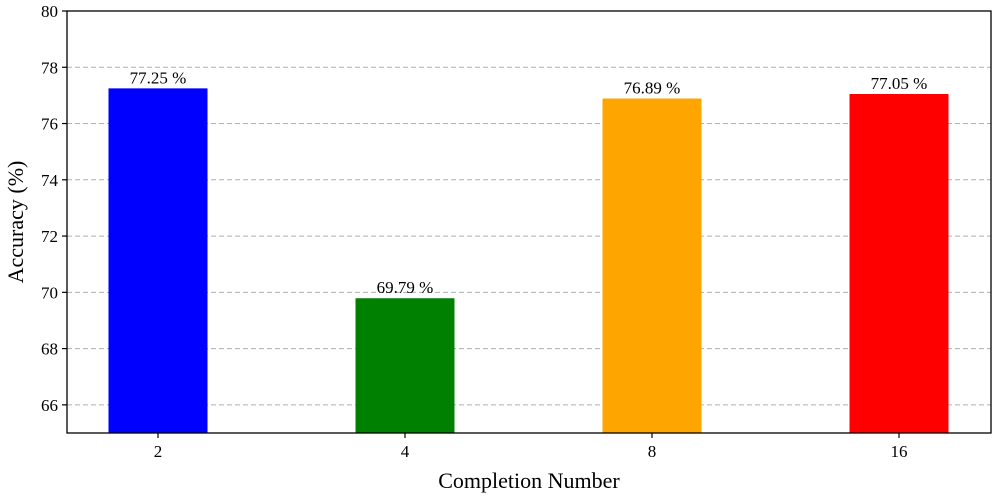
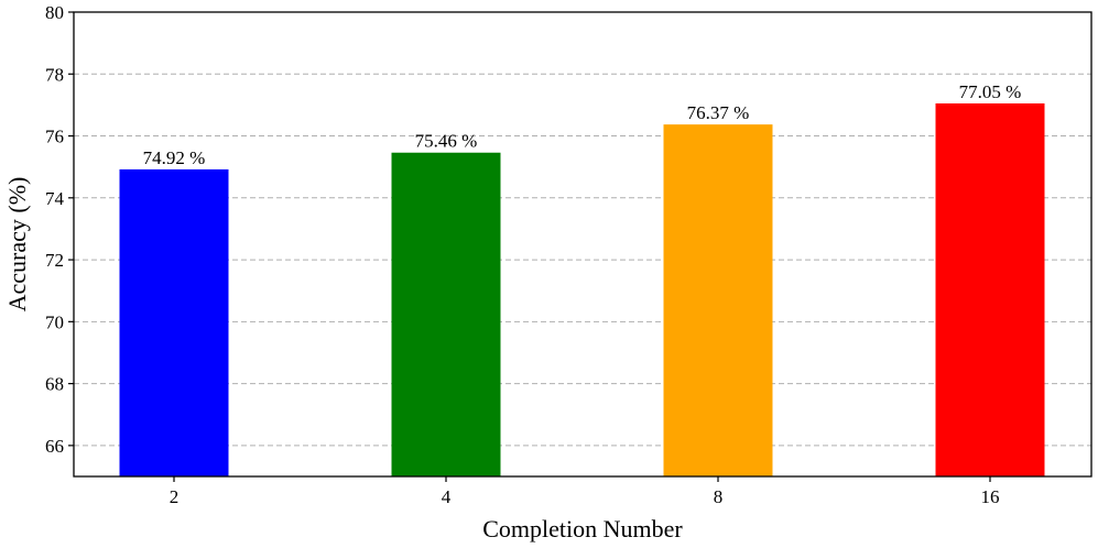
2: 77.25 -> 74.92
4: 69.79 -> 75.46
8: 76.89 -> 76.37
